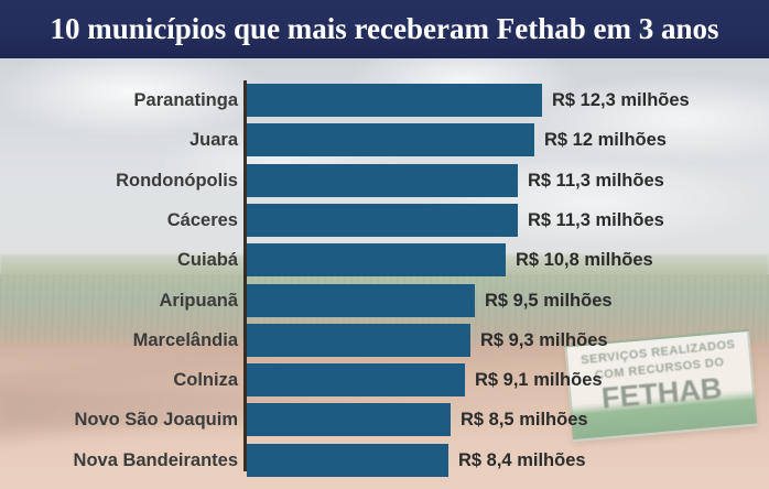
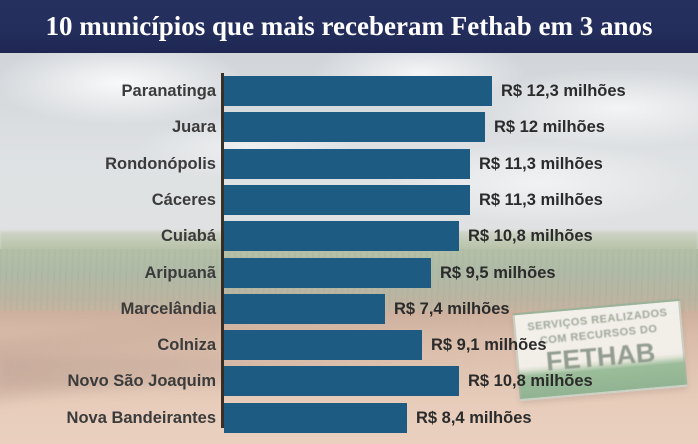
Marcelândia: 9,3 -> 7,4
Novo São Joaquim: 8,5 -> 10,8
